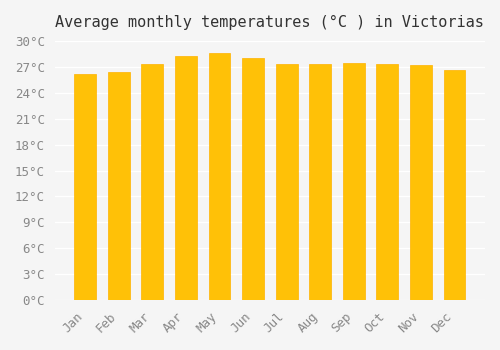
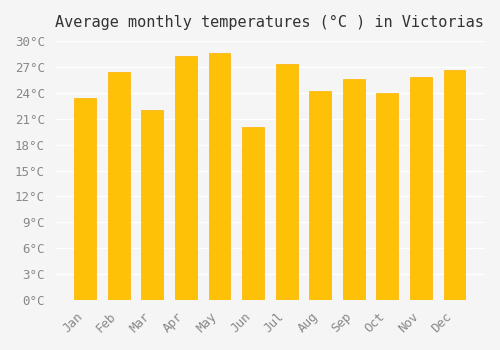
Jan: 26.2°C -> 23.4°C
Mar: 27.3°C -> 22.0°C
Jun: 28.0°C -> 20.0°C
Aug: 27.3°C -> 24.2°C
Sep: 27.4°C -> 25.6°C
Oct: 27.3°C -> 24.0°C
Nov: 27.2°C -> 25.8°C
